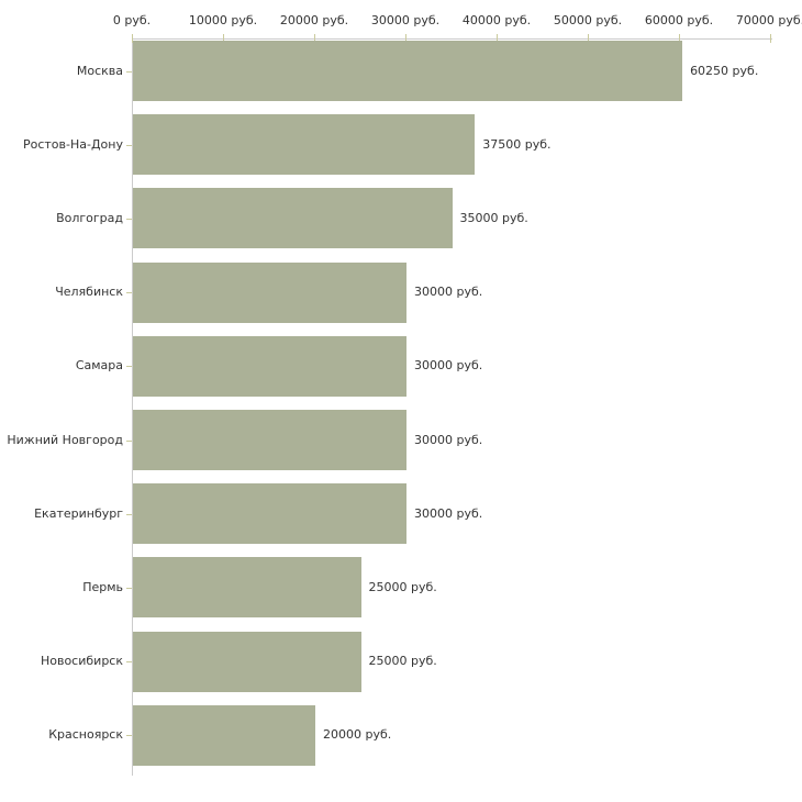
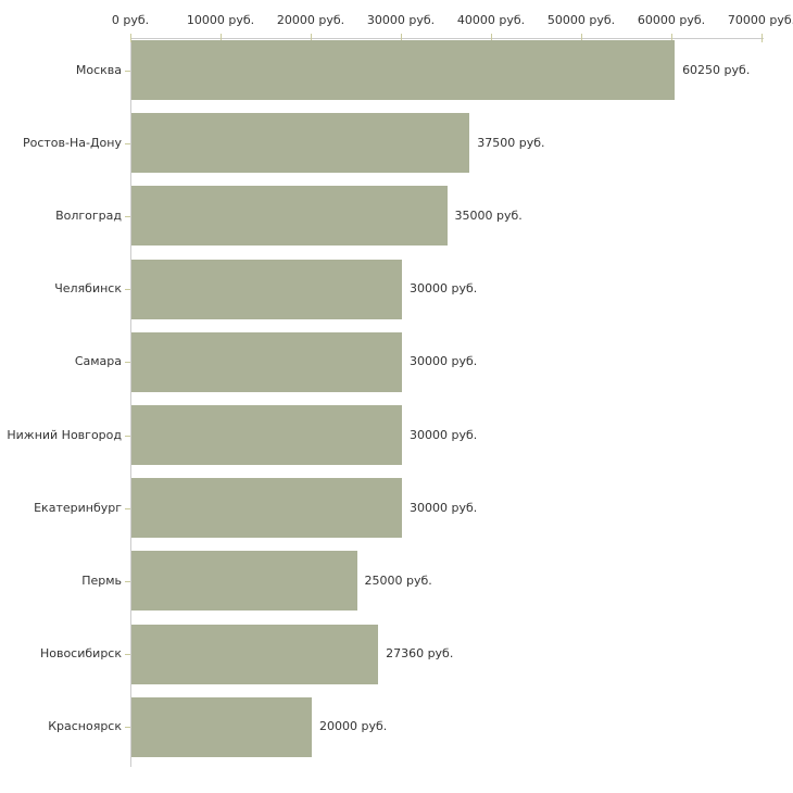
Новосибирск: 25000 -> 27360
